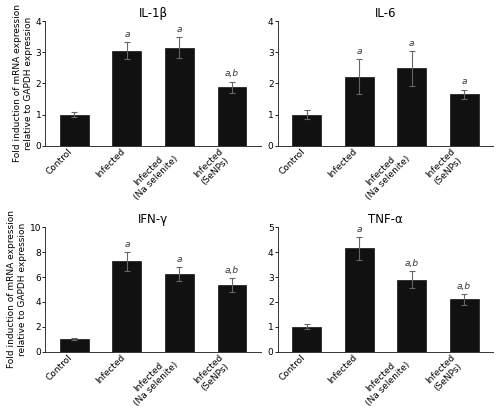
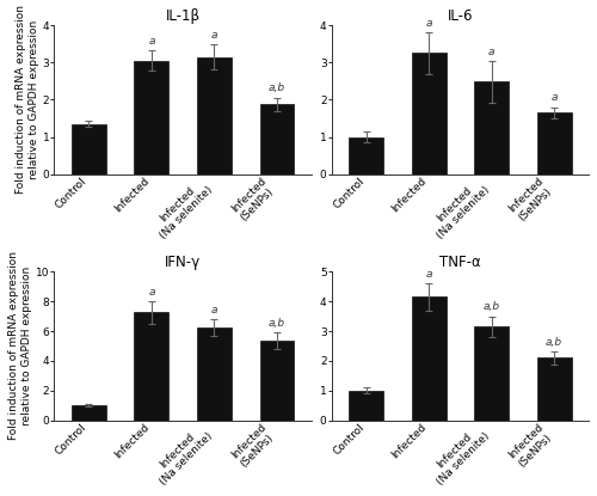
IL-1β/Control: 1.00 -> 1.35
IL-6/Infected: 2.22 -> 3.25
TNF-α/Infected (Na selenite): 2.90 -> 3.15
